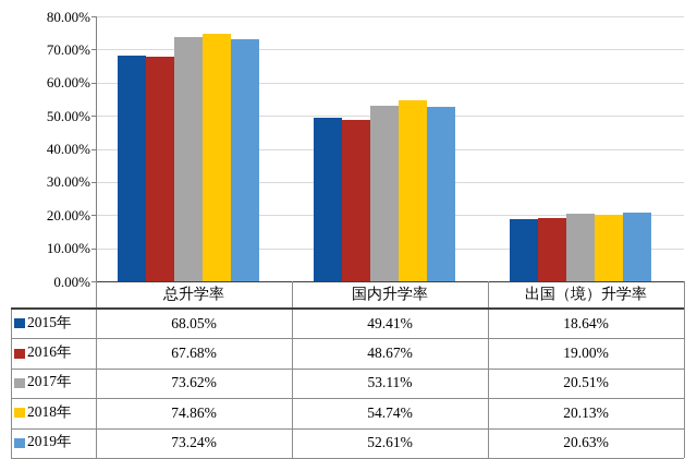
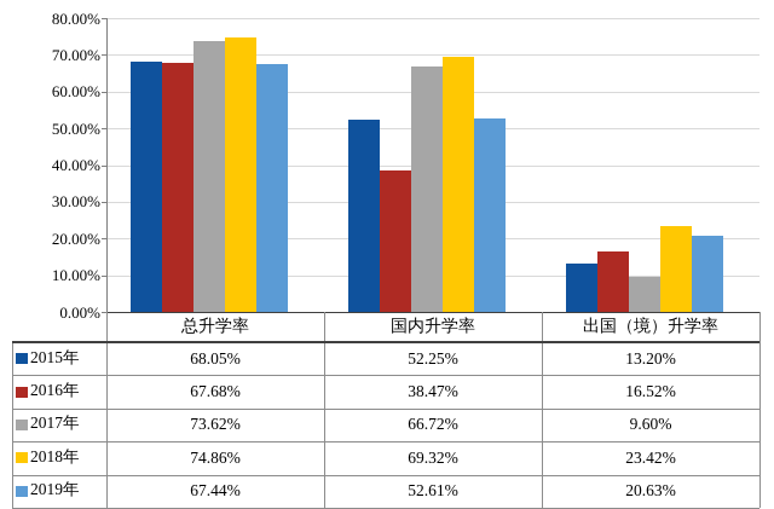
2019年/总升学率: 73.24% -> 67.44%
2015年/国内升学率: 49.41% -> 52.25%
2016年/国内升学率: 48.67% -> 38.47%
2017年/国内升学率: 53.11% -> 66.72%
2018年/国内升学率: 54.74% -> 69.32%
2015年/出国（境）升学率: 18.64% -> 13.20%
2016年/出国（境）升学率: 19.00% -> 16.52%
2017年/出国（境）升学率: 20.51% -> 9.60%
2018年/出国（境）升学率: 20.13% -> 23.42%
